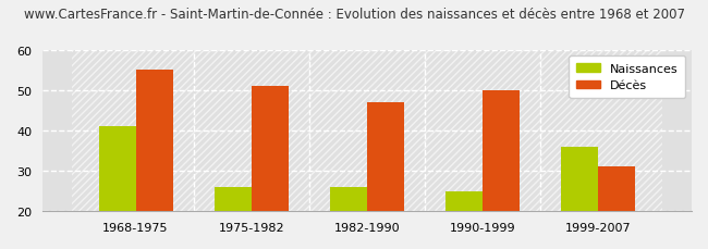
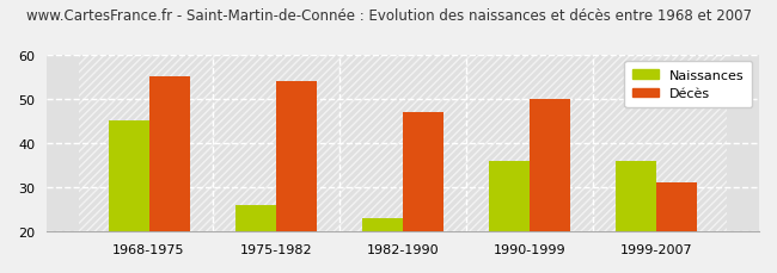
Naissances/1968-1975: 41 -> 45
Décès/1975-1982: 51 -> 54
Naissances/1982-1990: 26 -> 23
Naissances/1990-1999: 25 -> 36
